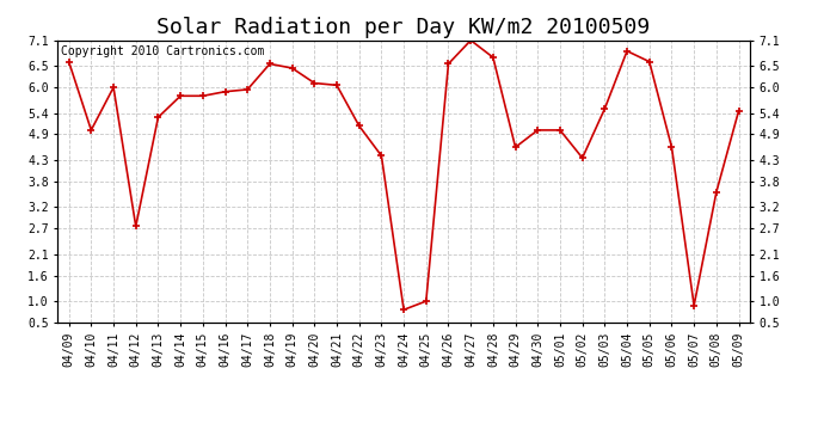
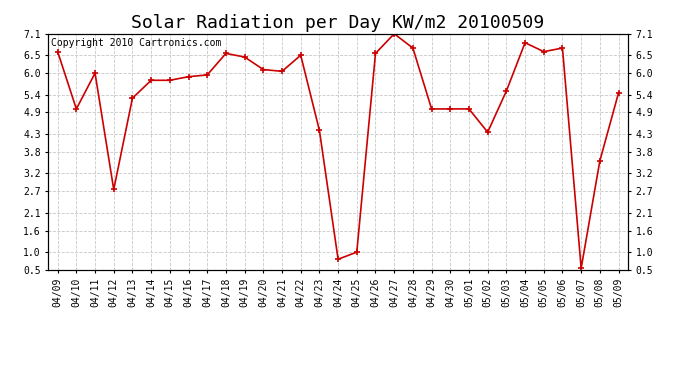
04/22: 5.10 -> 6.50
04/29: 4.60 -> 5.00
05/06: 4.60 -> 6.70
05/07: 0.90 -> 0.55
